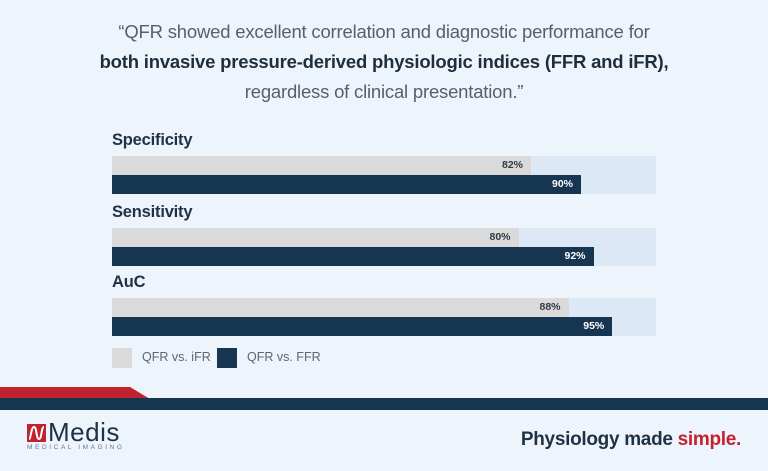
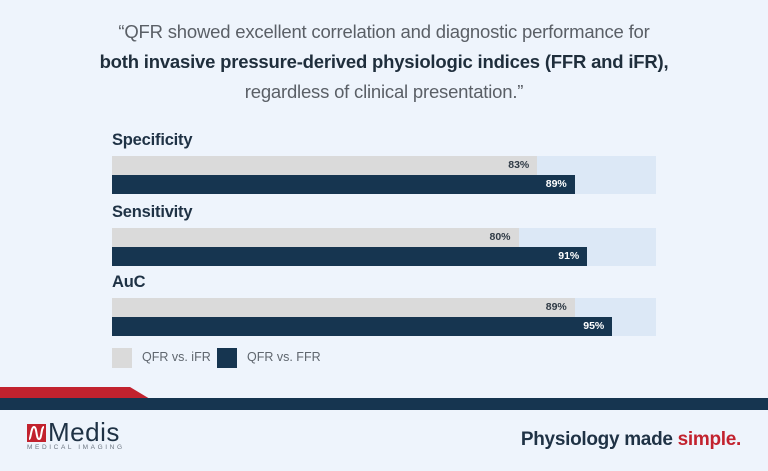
QFR vs. iFR/Specificity: 82% -> 83%
QFR vs. FFR/Specificity: 90% -> 89%
QFR vs. FFR/Sensitivity: 92% -> 91%
QFR vs. iFR/AuC: 88% -> 89%
